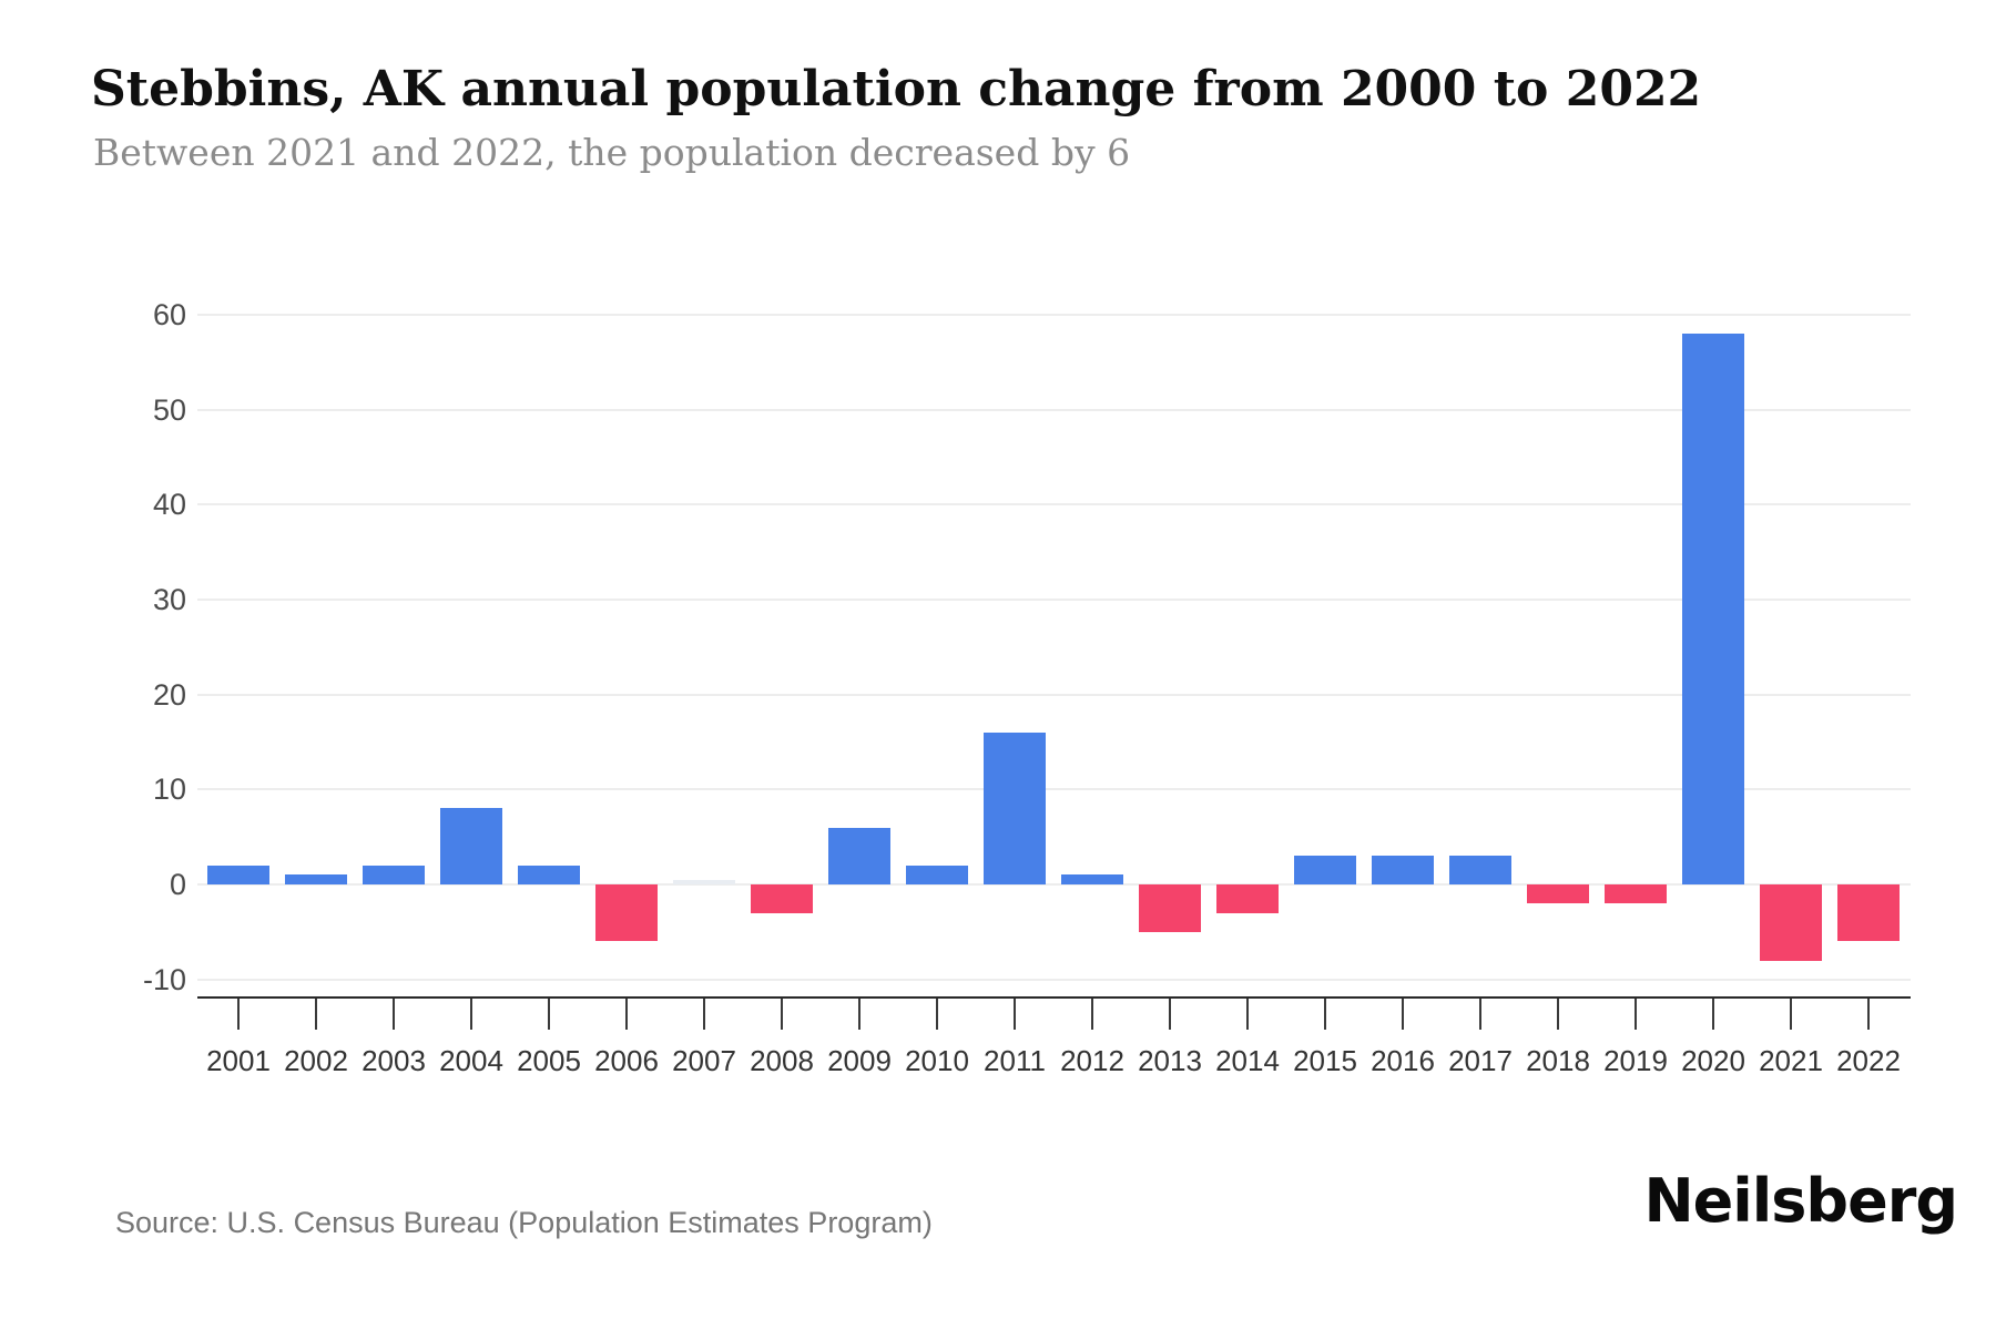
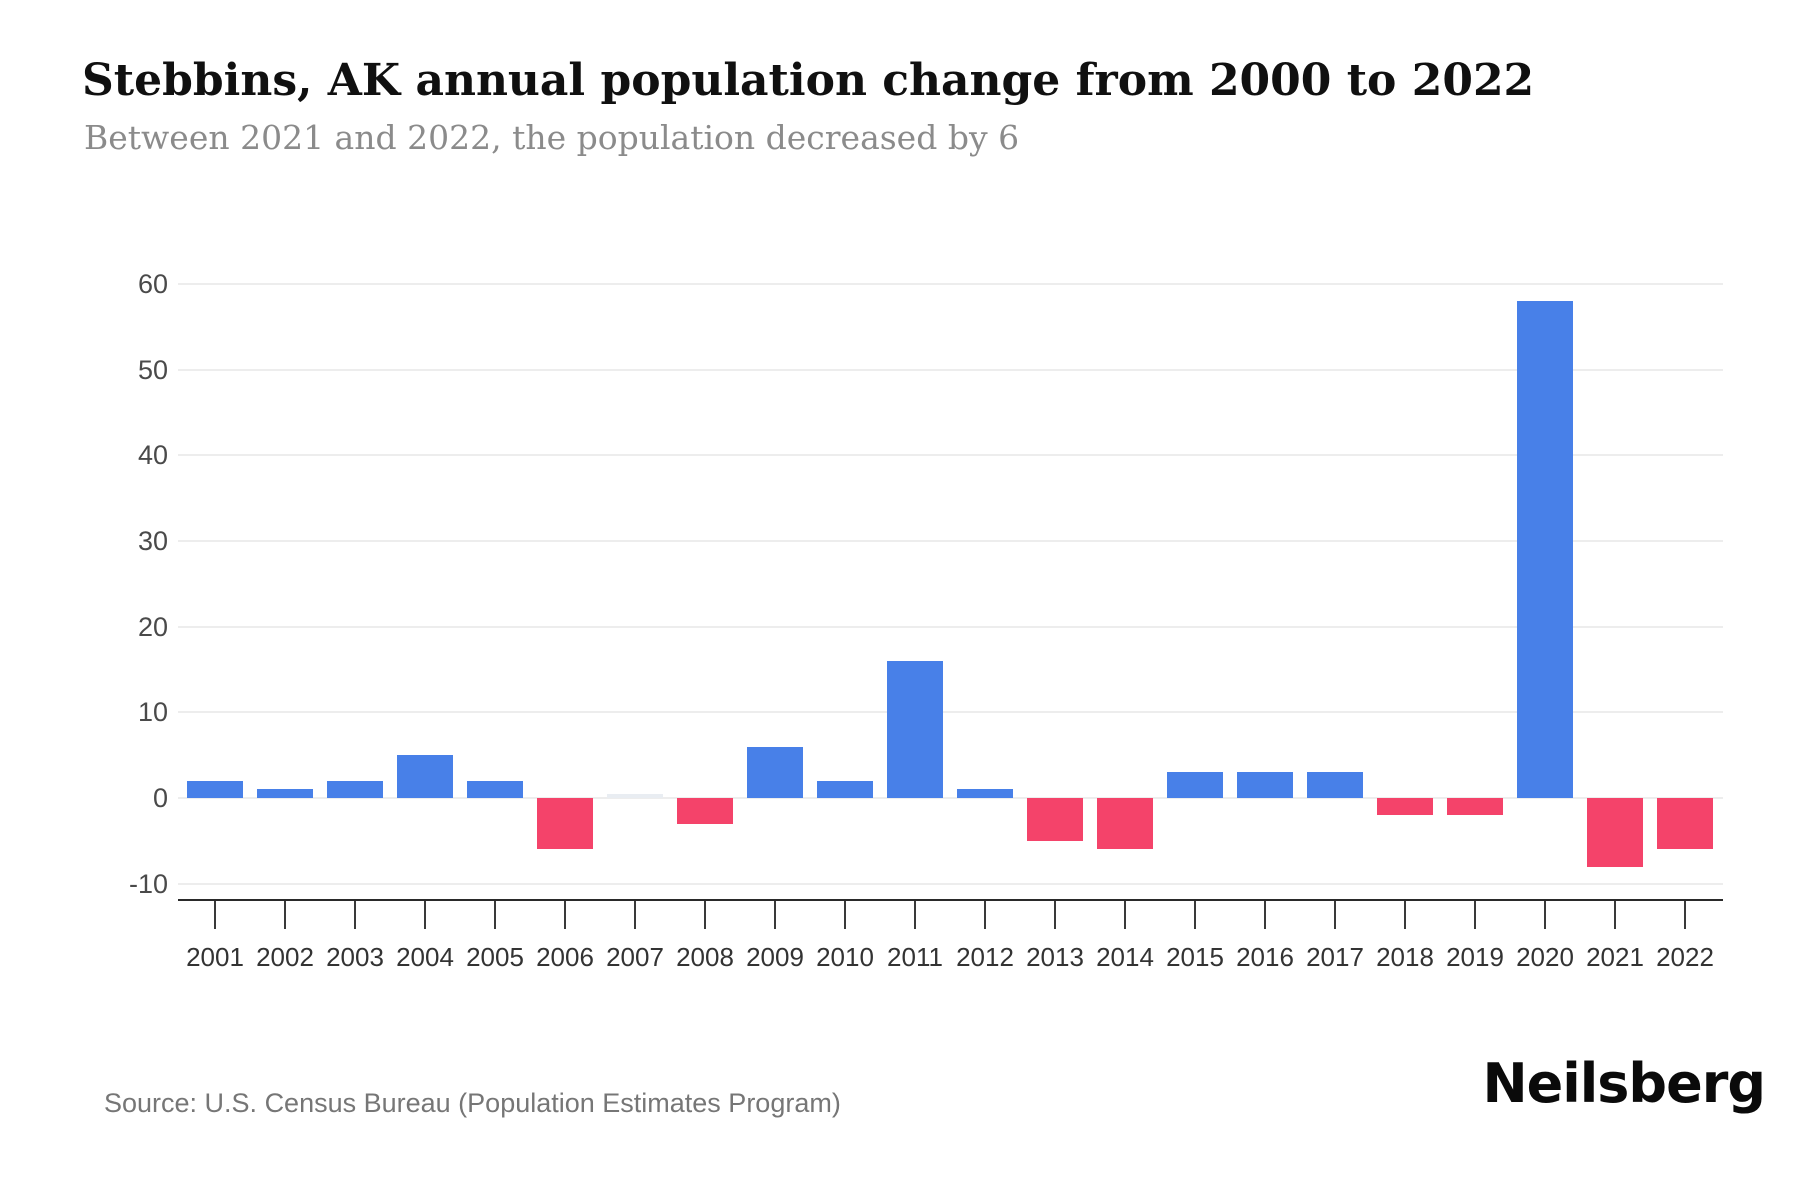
2004: 8 -> 5
2014: -3 -> -6
